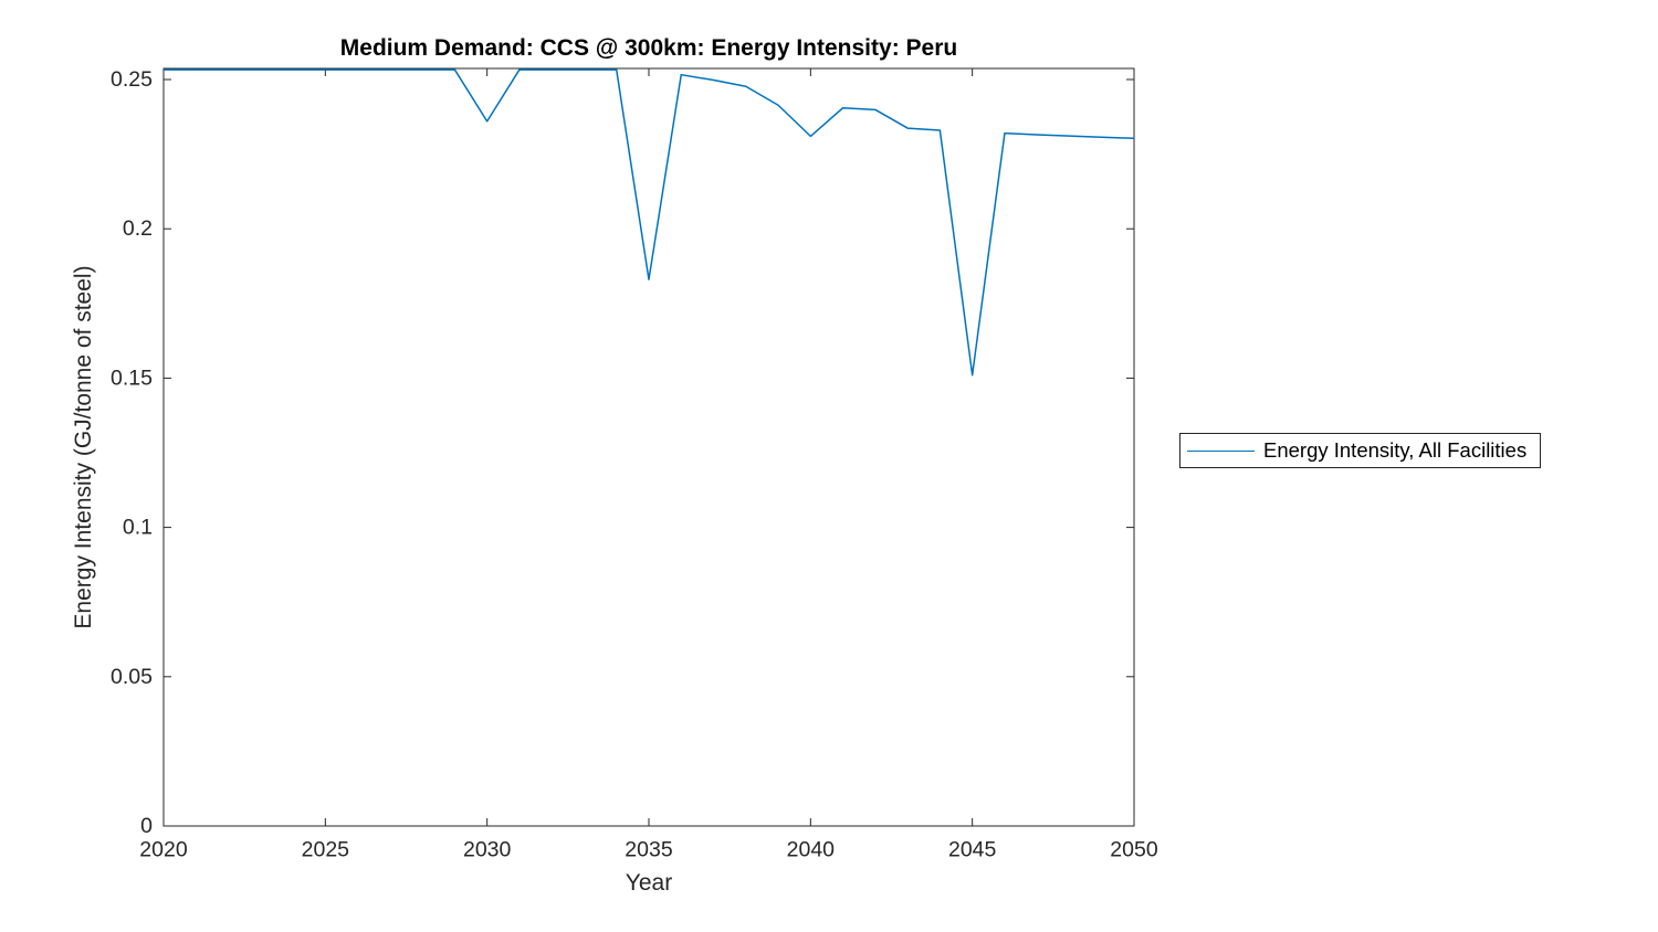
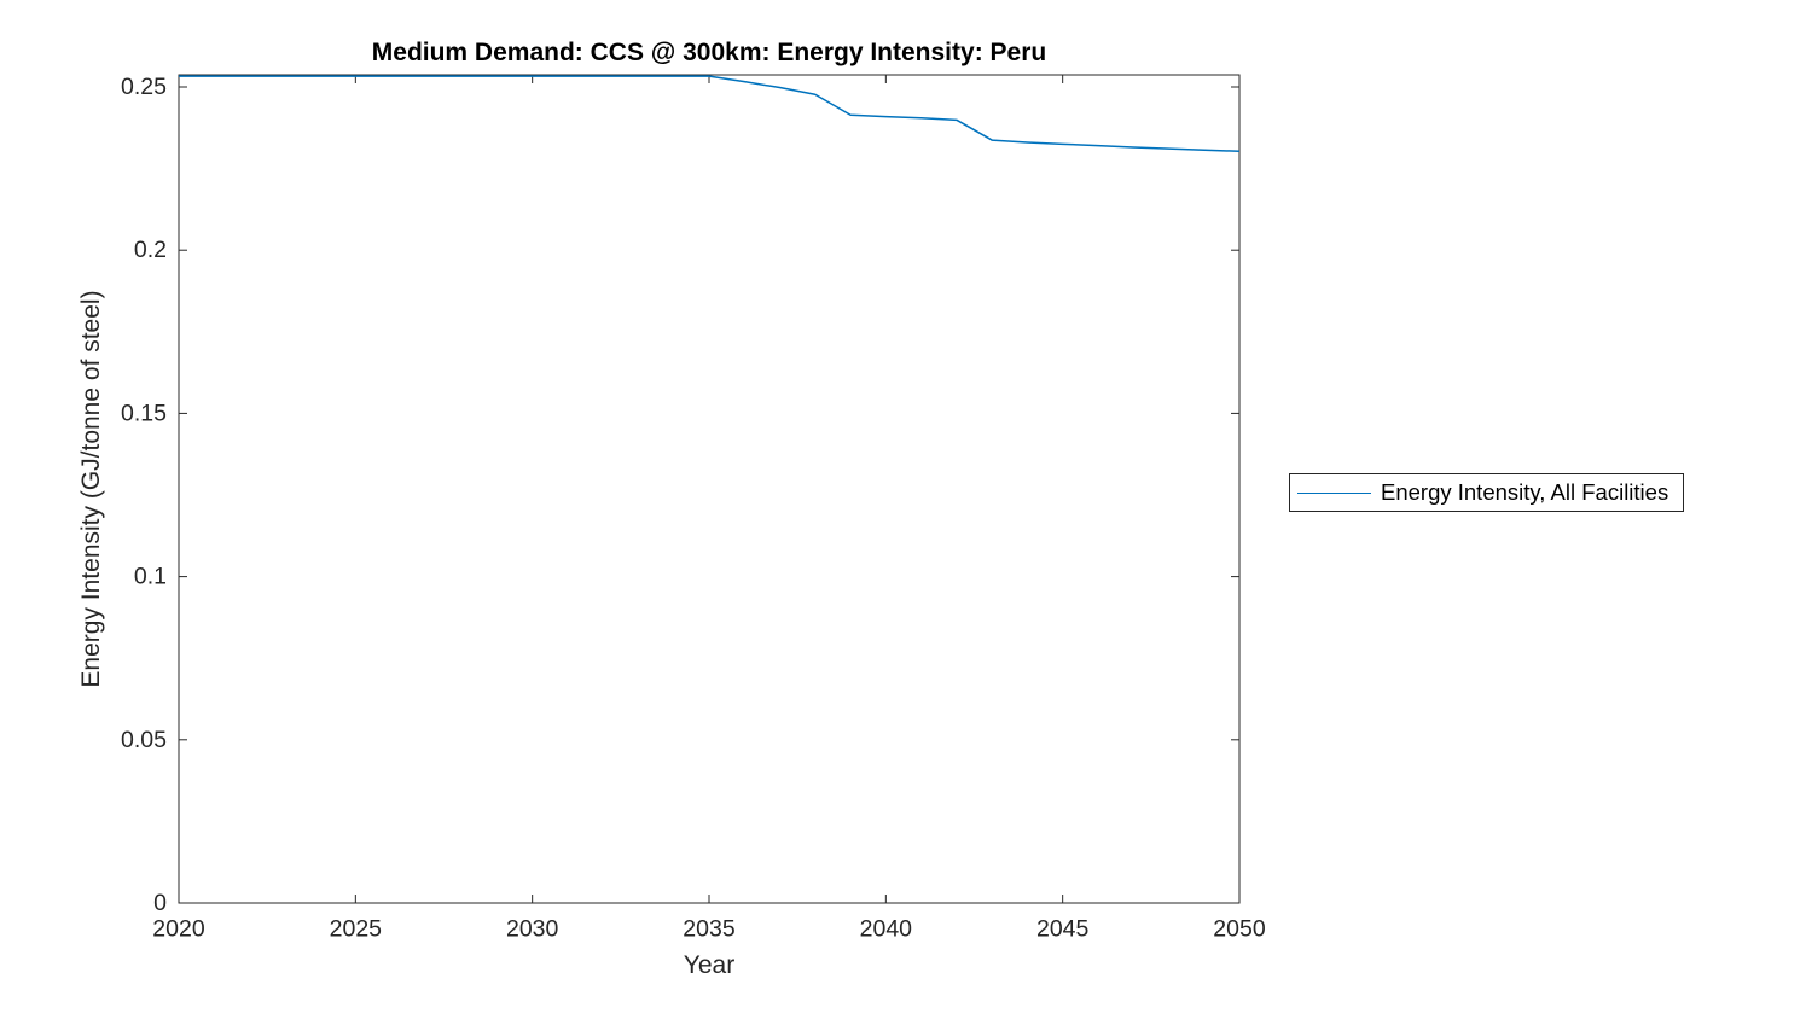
2030: 0.236 -> 0.253
2035: 0.183 -> 0.253
2040: 0.231 -> 0.241
2045: 0.151 -> 0.233
